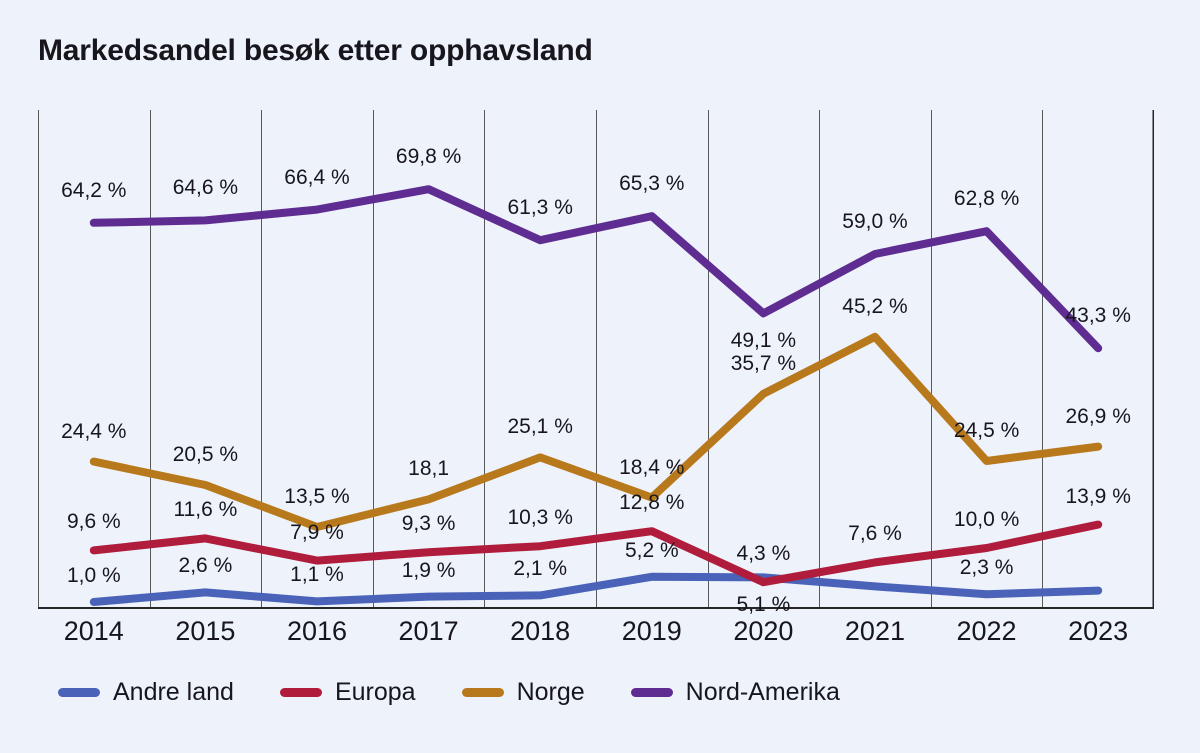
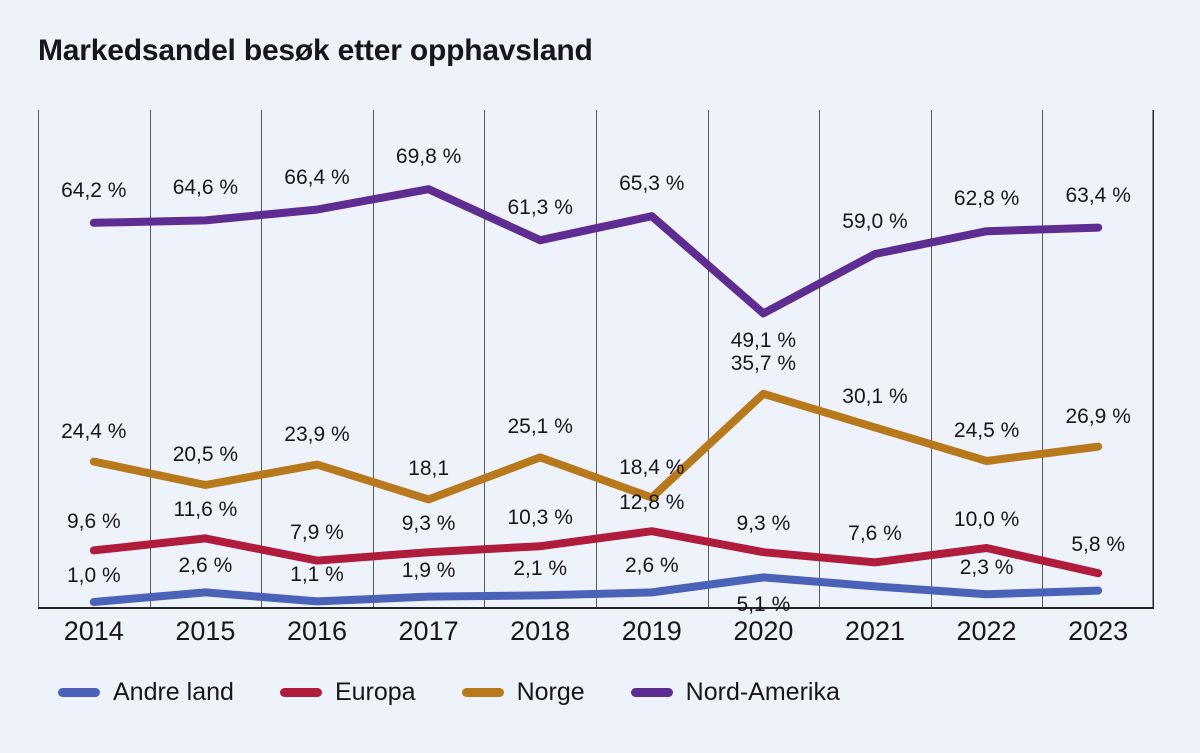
Norge/2016: 13,5 -> 23,9
Andre land/2019: 5,2 -> 2,6
Europa/2020: 4,3 -> 9,3
Norge/2021: 45,2 -> 30,1
Europa/2023: 13,9 -> 5,8
Nord-Amerika/2023: 43,3 -> 63,4
